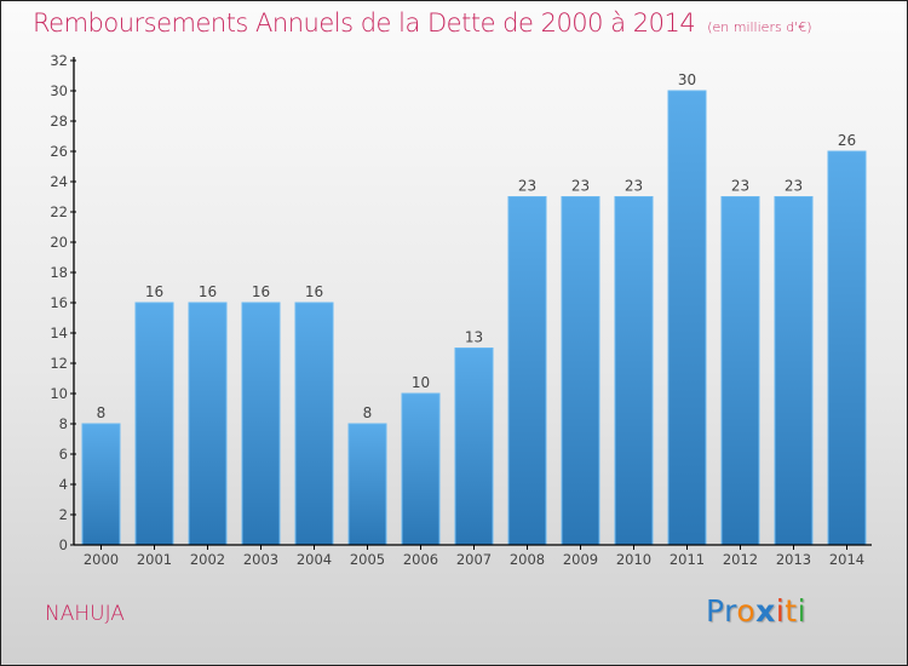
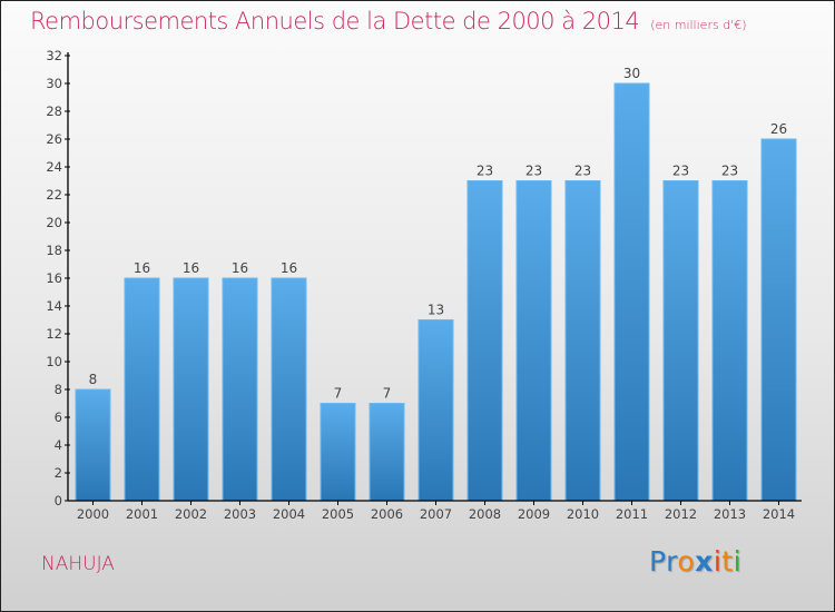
2005: 8 -> 7
2006: 10 -> 7
